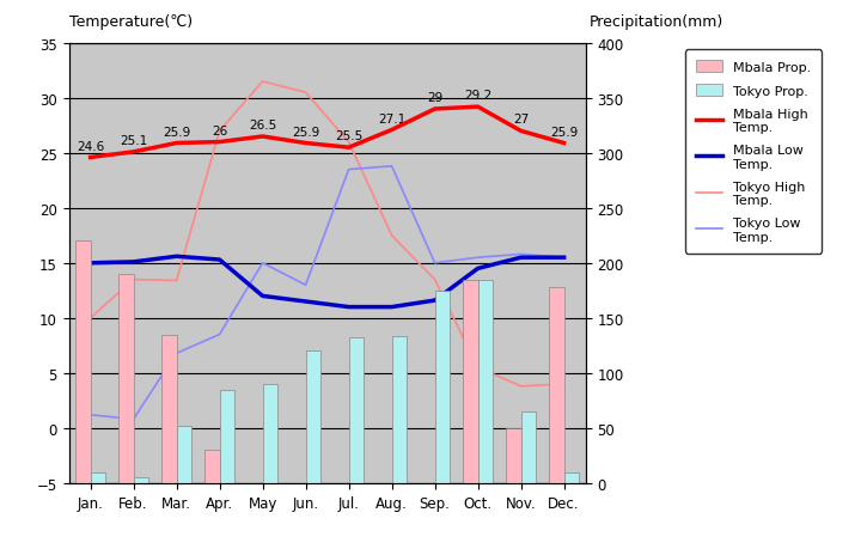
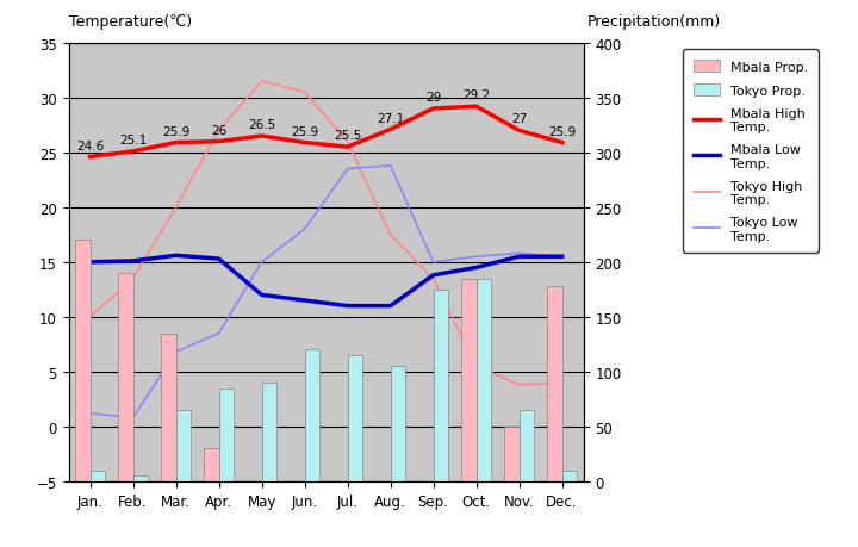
Tokyo High Temp./Mar.: 13.4 -> 20.0
Tokyo Prop./Mar.: 52 -> 65
Tokyo Low Temp./Jun.: 13.0 -> 18.0
Tokyo Prop./Jul.: 132 -> 115
Tokyo Prop./Aug.: 134 -> 105
Mbala Low Temp./Sep.: 11.6 -> 13.8
